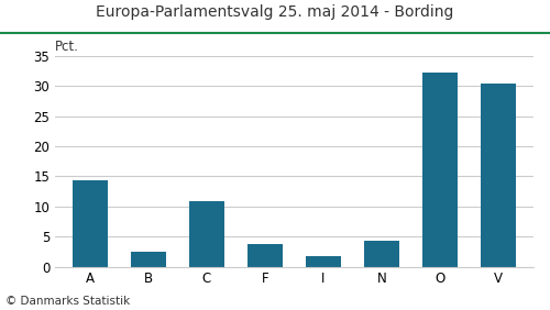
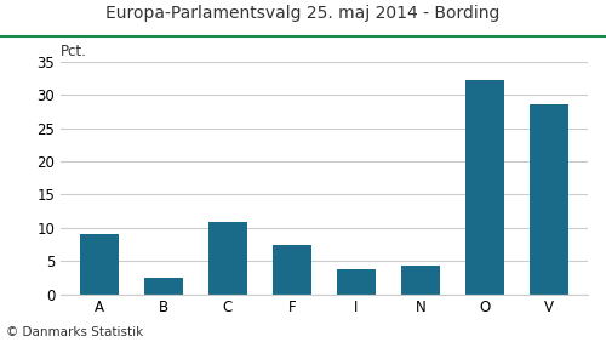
A: 14.4 -> 9.0
F: 3.8 -> 7.4
I: 1.8 -> 3.8
V: 30.4 -> 28.6
